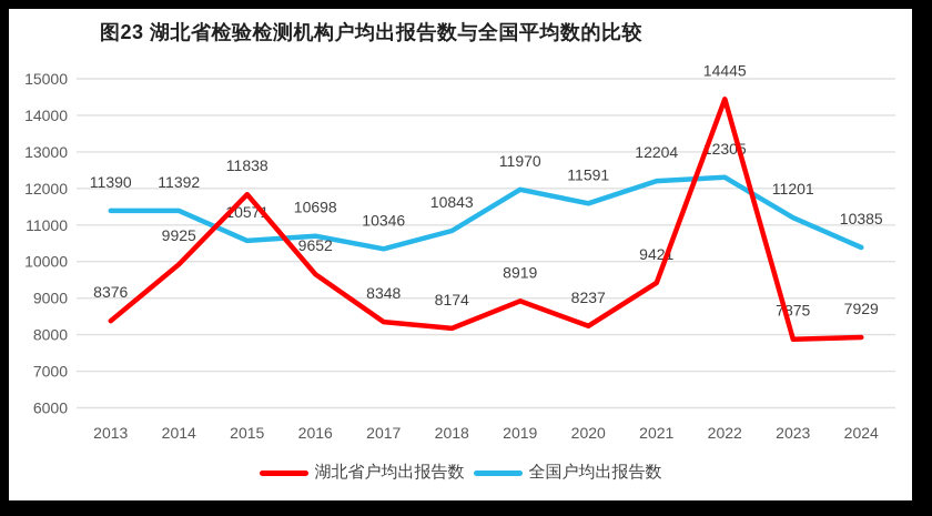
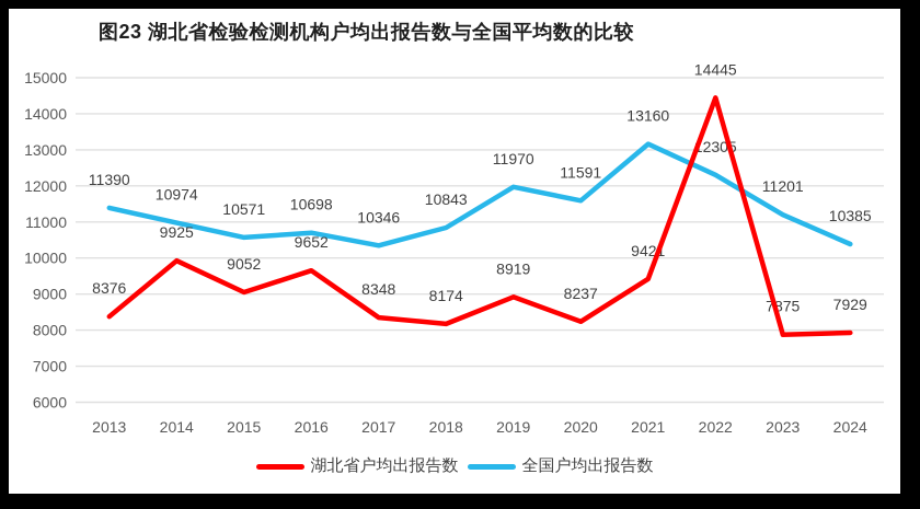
全国户均出报告数/2014: 11392 -> 10974
湖北省户均出报告数/2015: 11838 -> 9052
全国户均出报告数/2021: 12204 -> 13160
